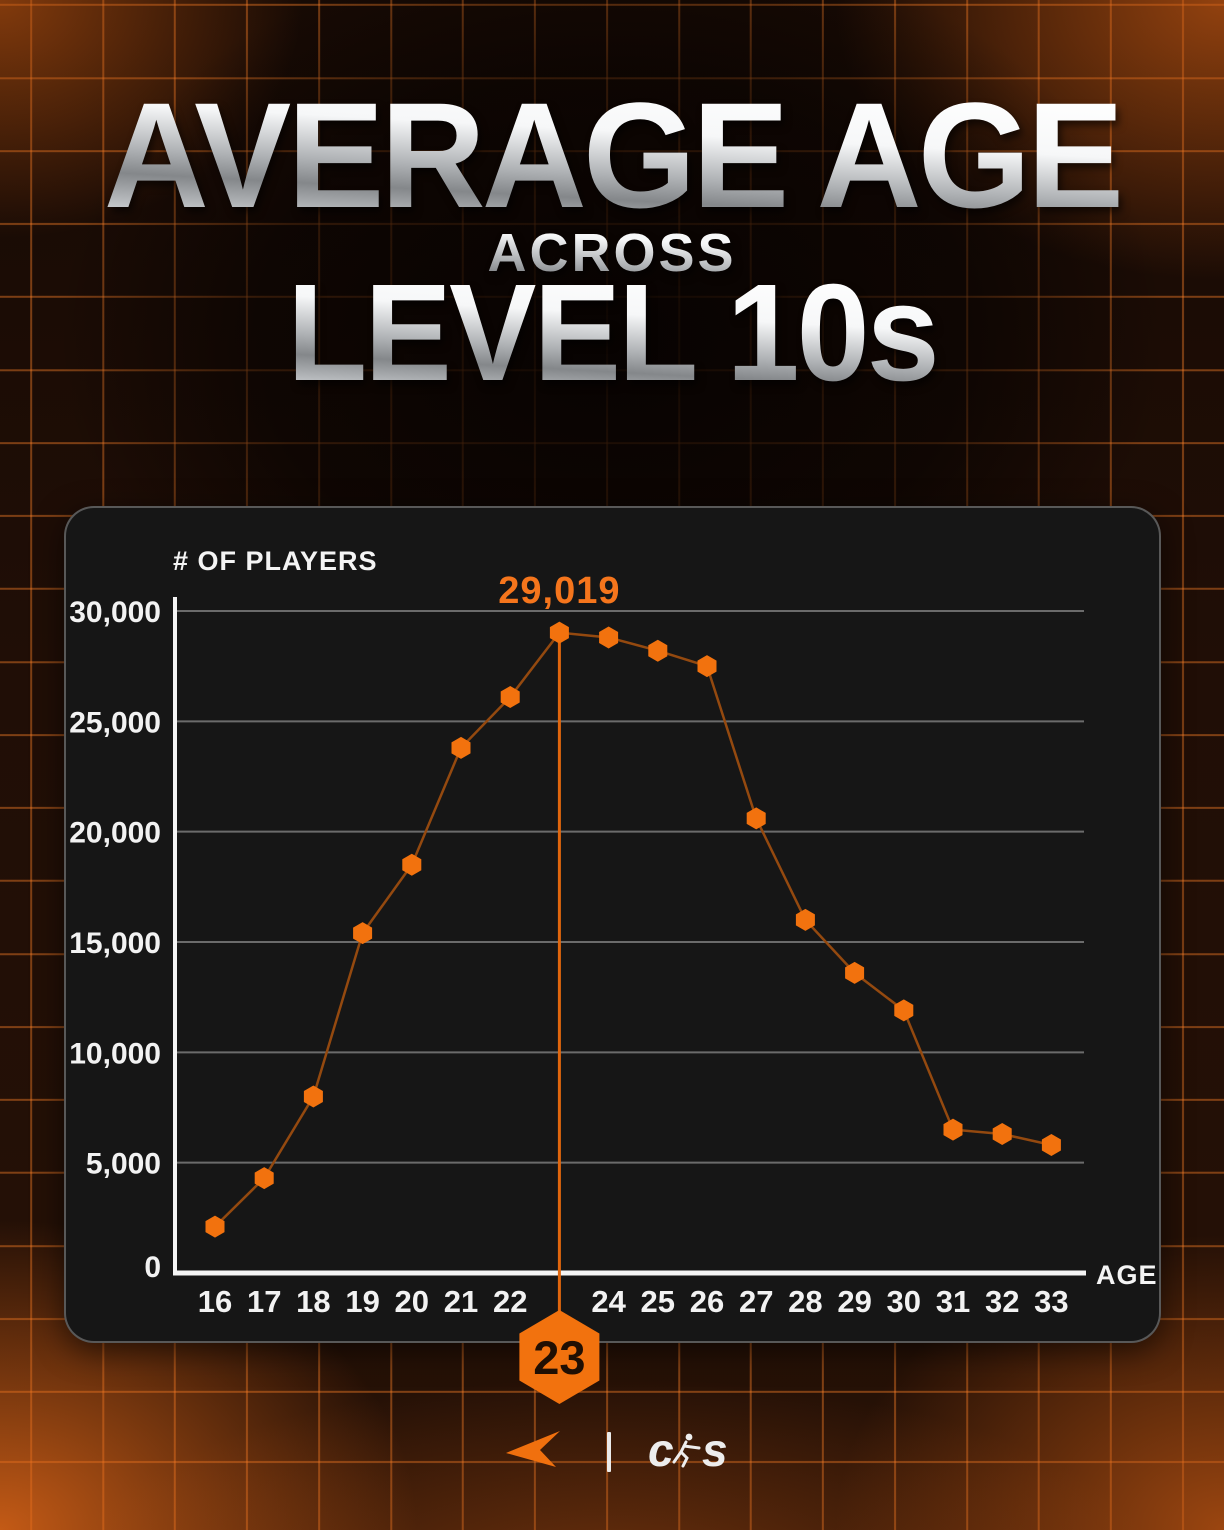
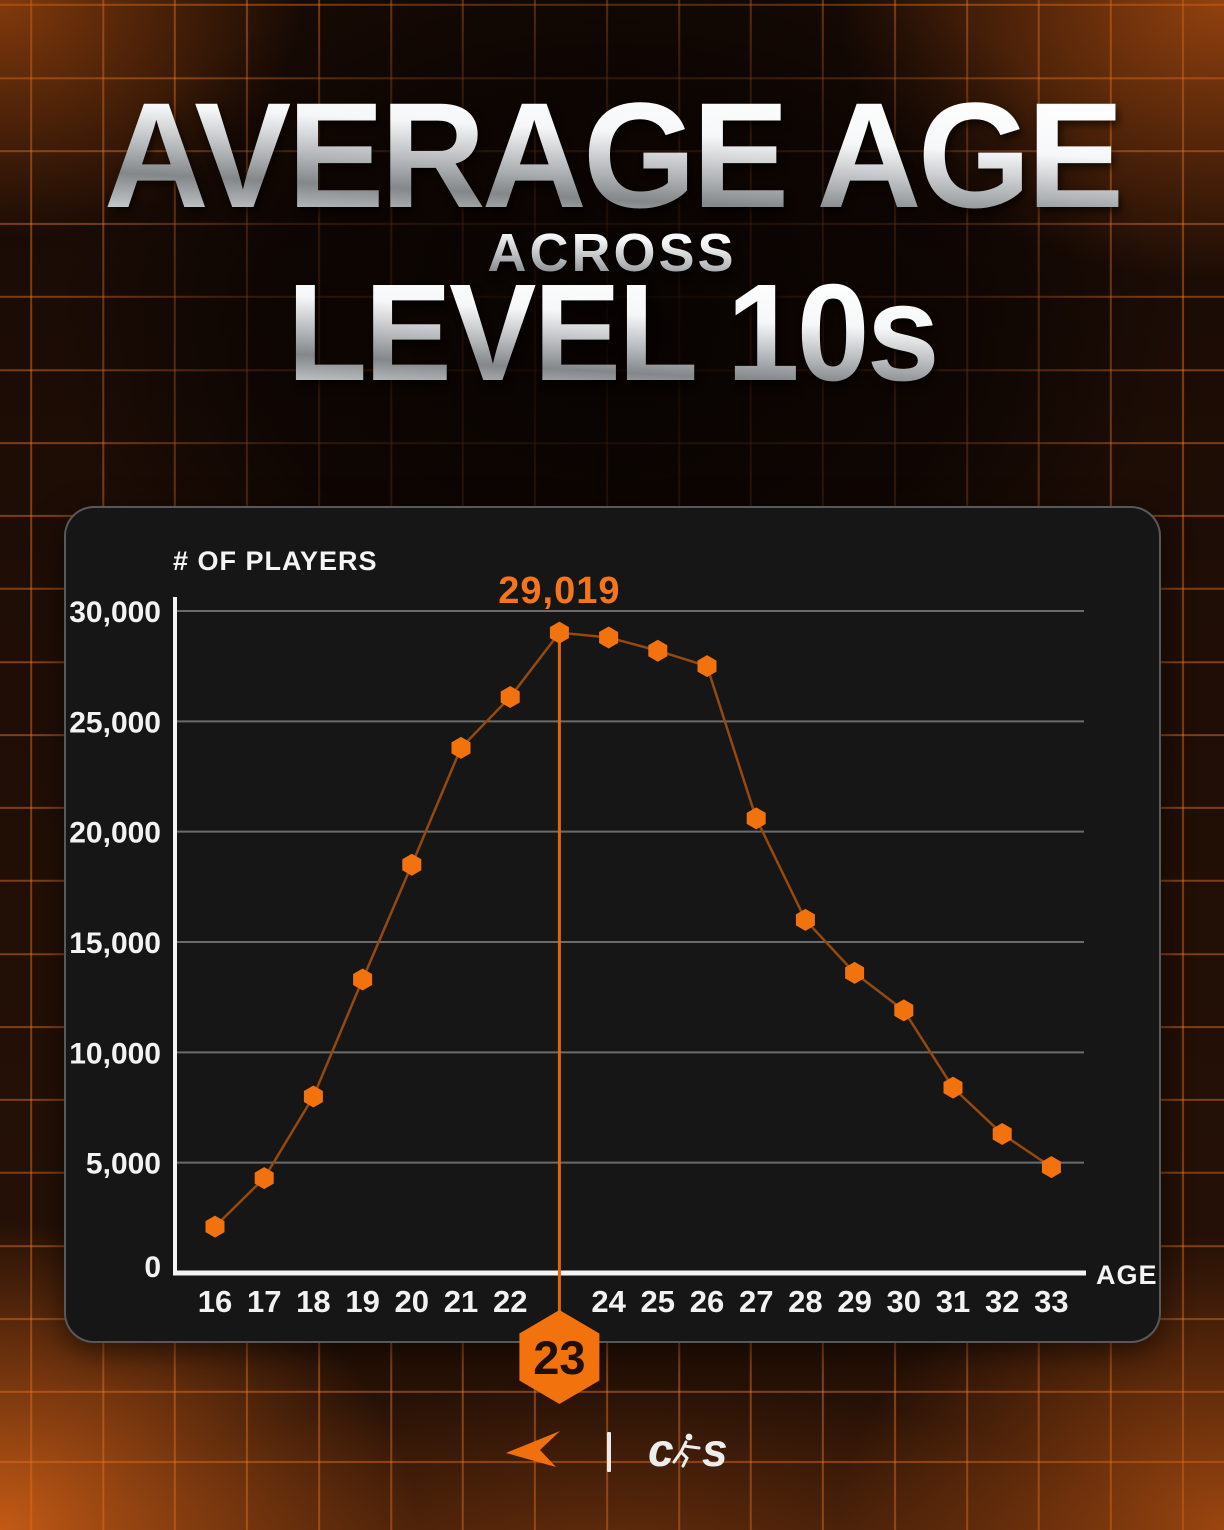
19: 15400 -> 13300
31: 6500 -> 8400
33: 5800 -> 4800
